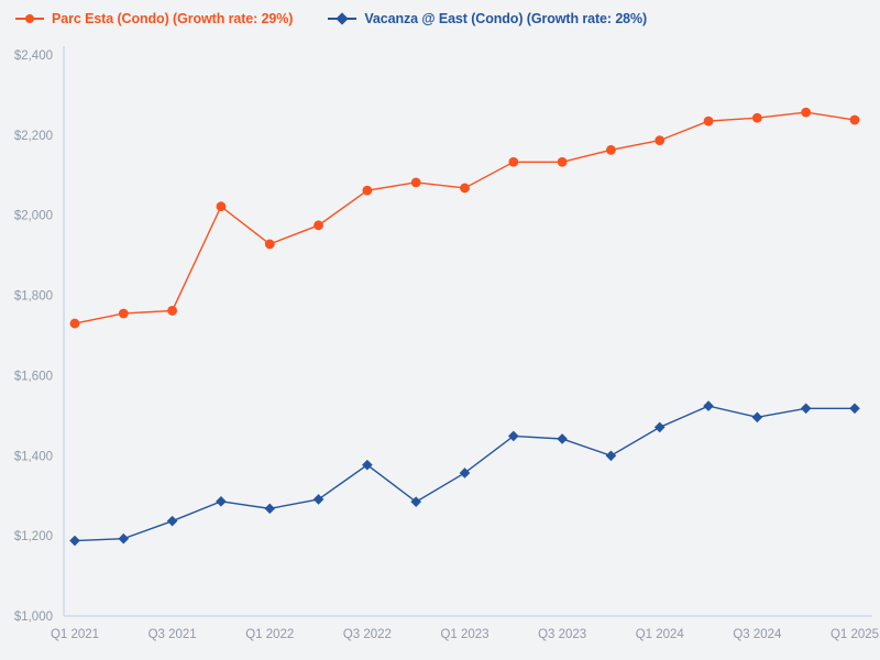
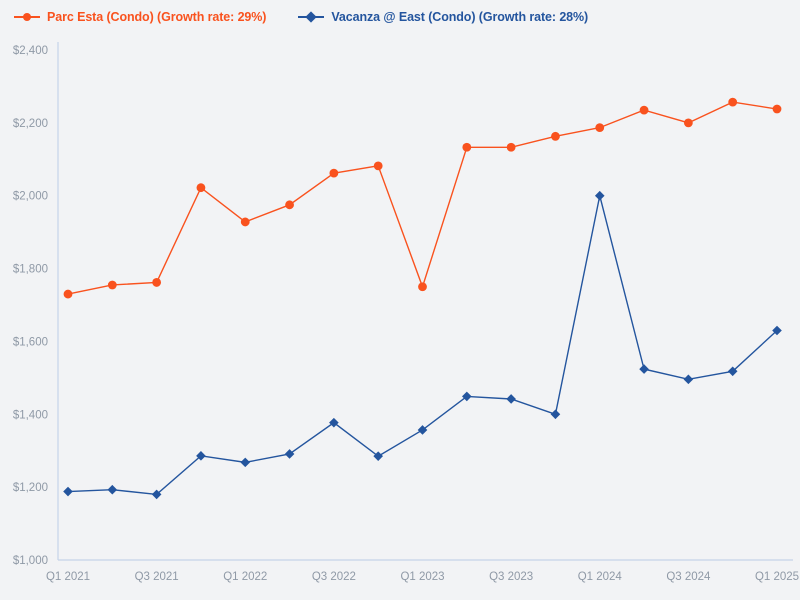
Vacanza @ East (Condo) (Growth rate: 28%)/Q3 2021: $1240 -> $1180
Parc Esta (Condo) (Growth rate: 29%)/Q1 2023: $2070 -> $1750
Vacanza @ East (Condo) (Growth rate: 28%)/Q1 2024: $1470 -> $2000
Parc Esta (Condo) (Growth rate: 29%)/Q3 2024: $2240 -> $2200
Vacanza @ East (Condo) (Growth rate: 28%)/Q1 2025: $1520 -> $1630
